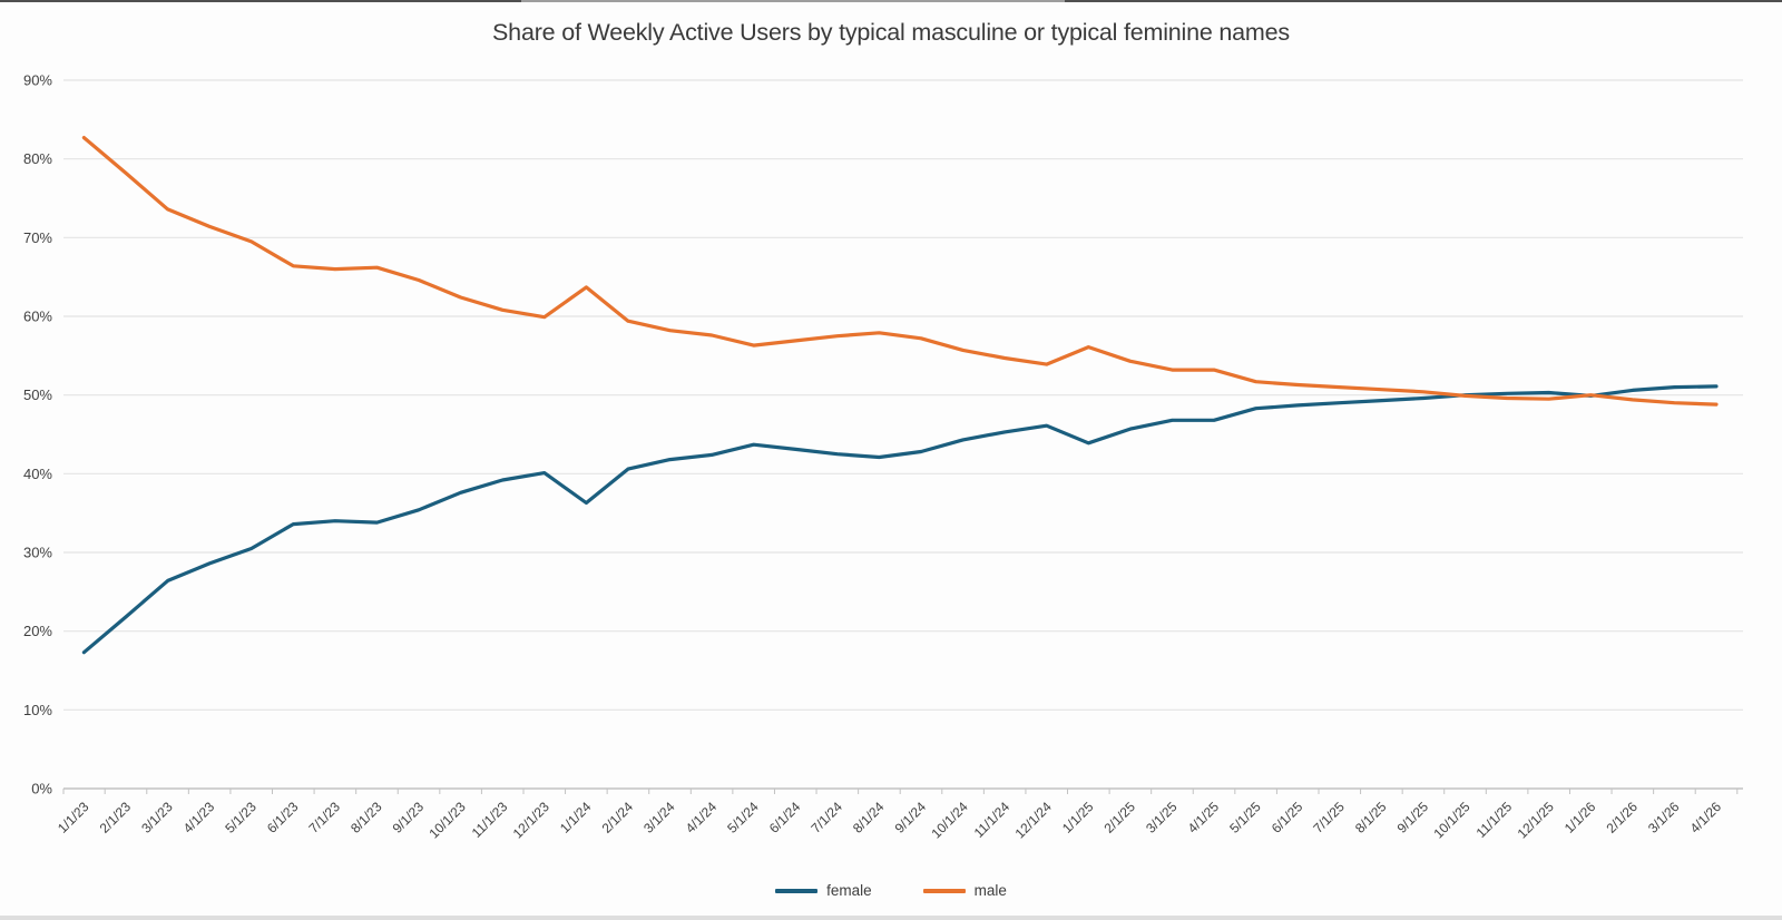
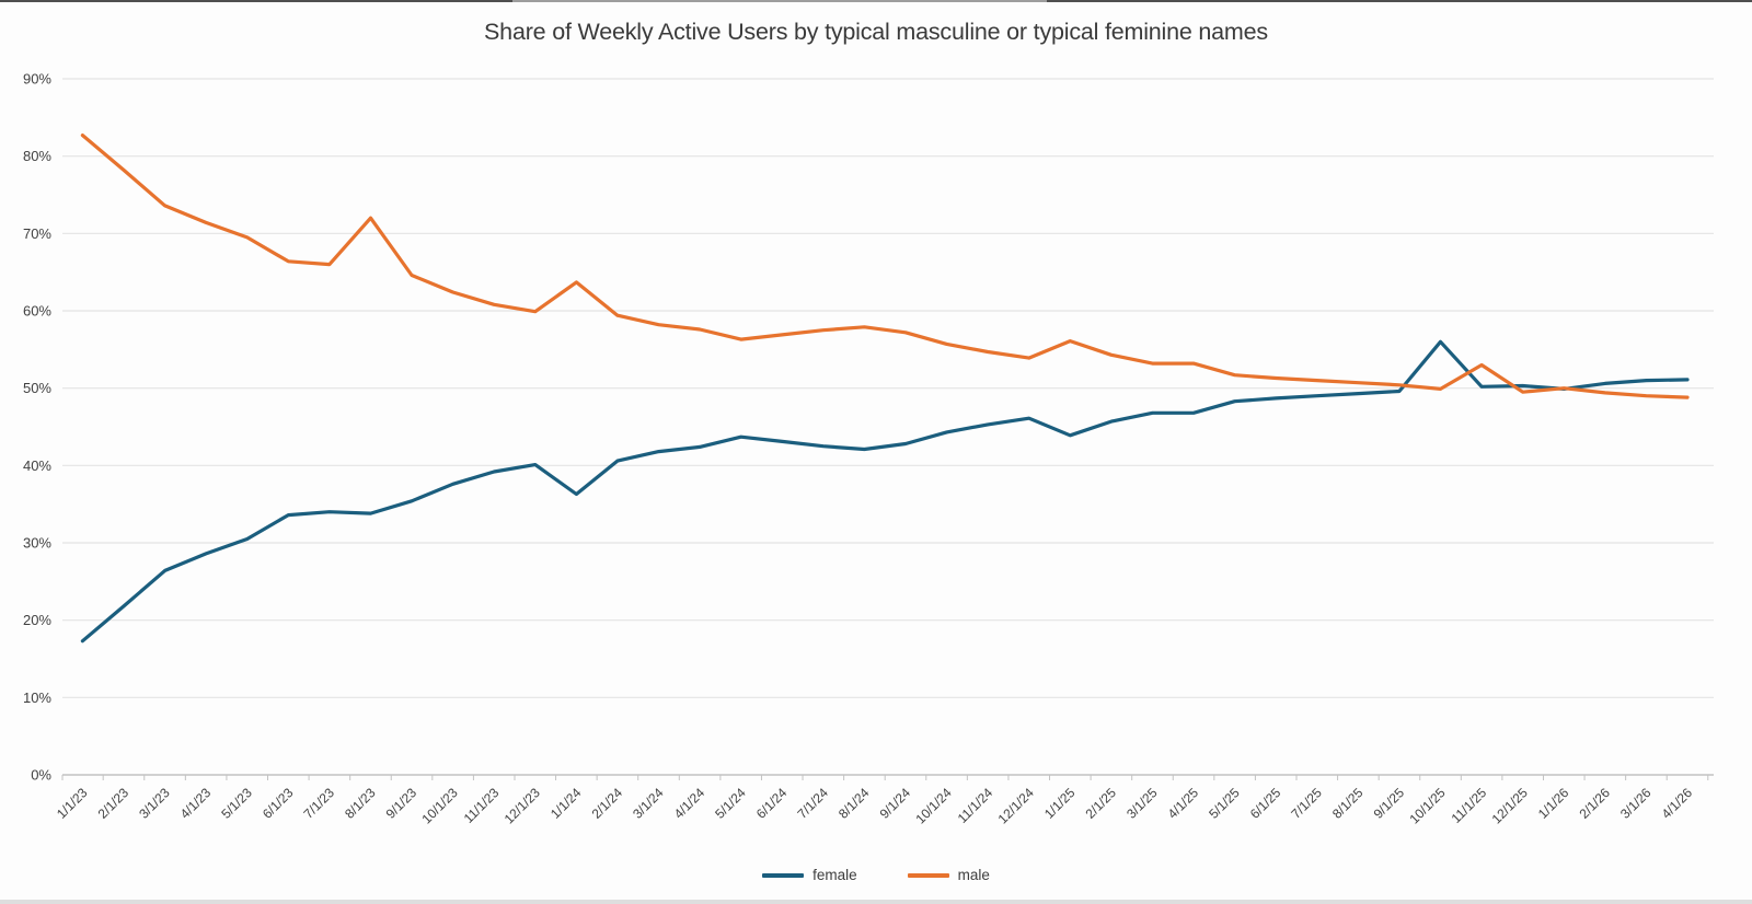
male/8/1/23: 66% -> 72%
female/10/1/25: 50% -> 56%
male/11/1/25: 50% -> 53%
